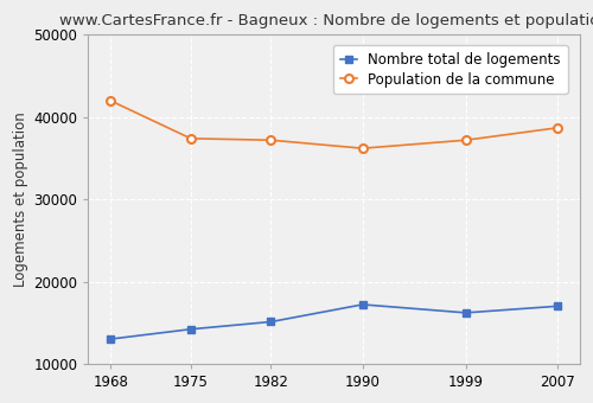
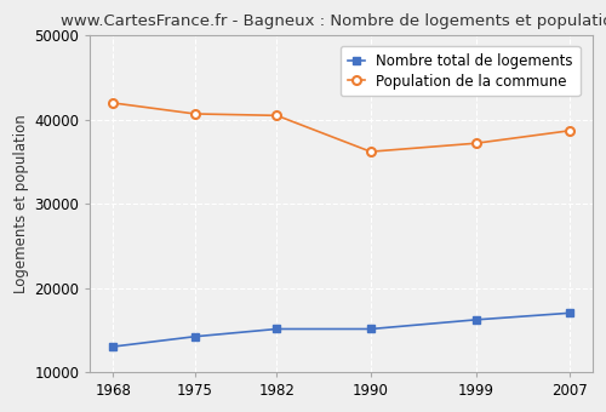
Population de la commune/1975: 37400 -> 40700
Population de la commune/1982: 37200 -> 40500
Nombre total de logements/1990: 17200 -> 15100
